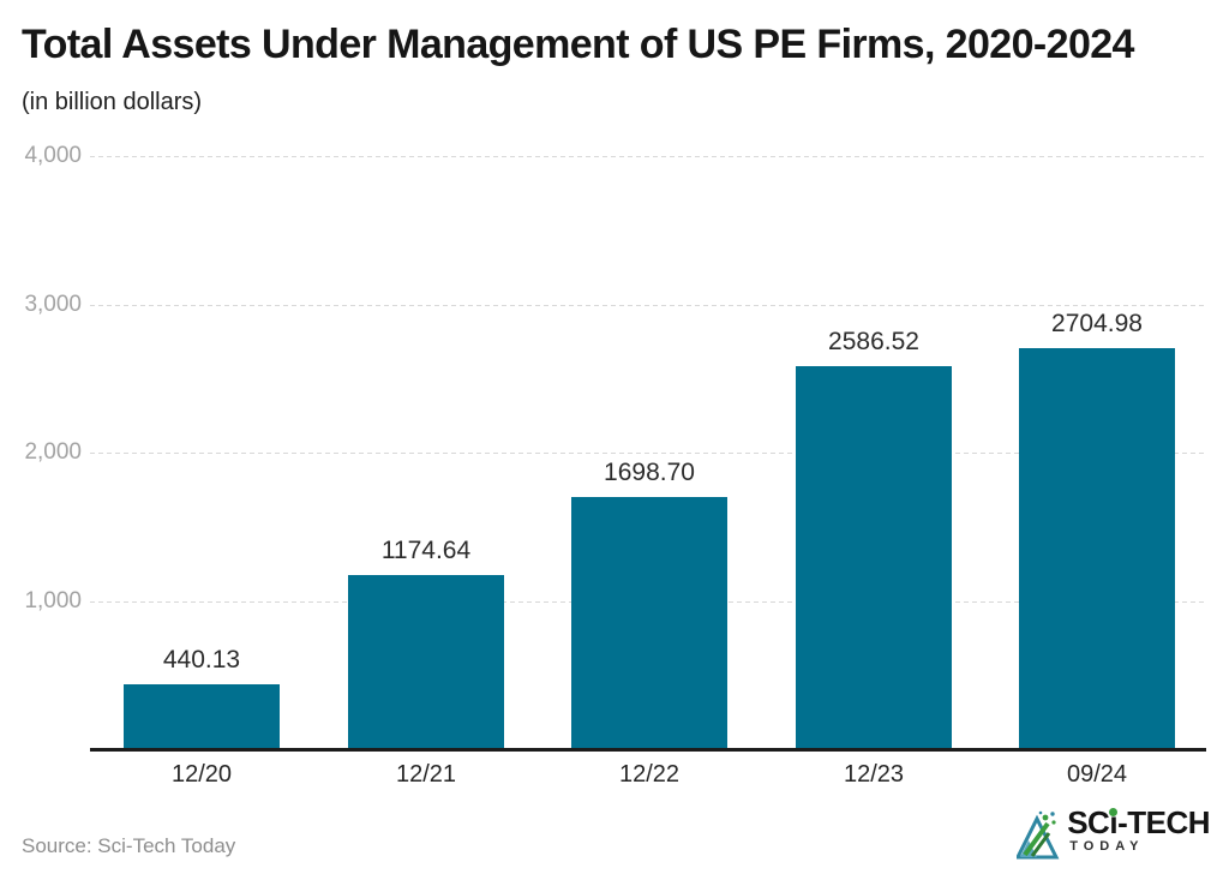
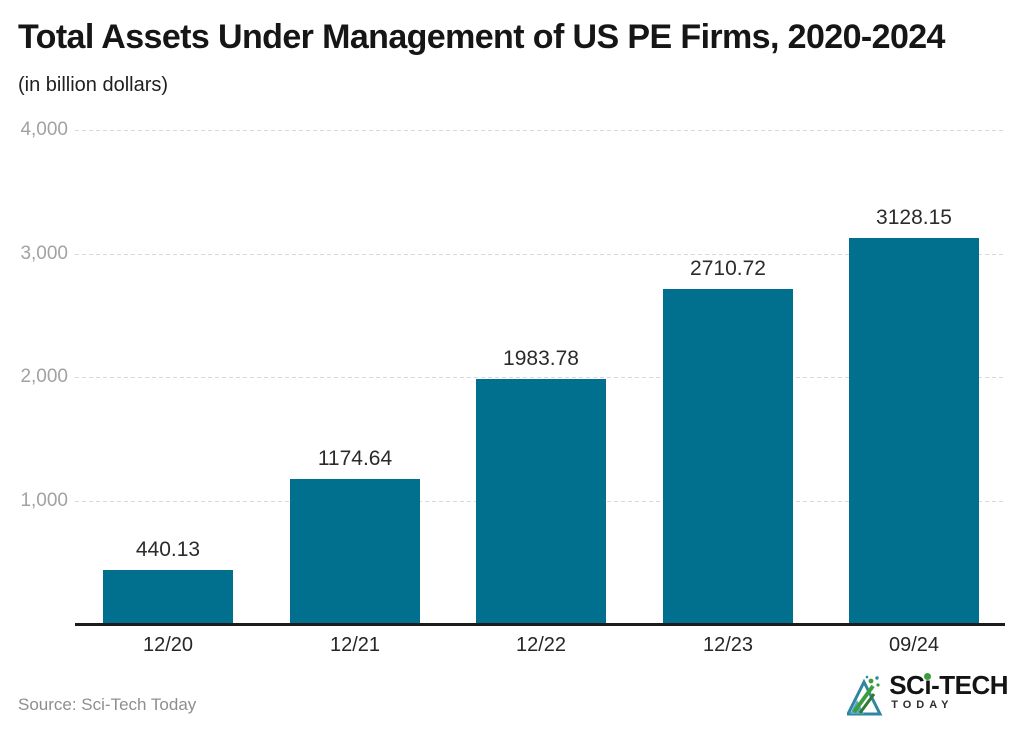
12/22: 1698.70 -> 1983.78
12/23: 2586.52 -> 2710.72
09/24: 2704.98 -> 3128.15
